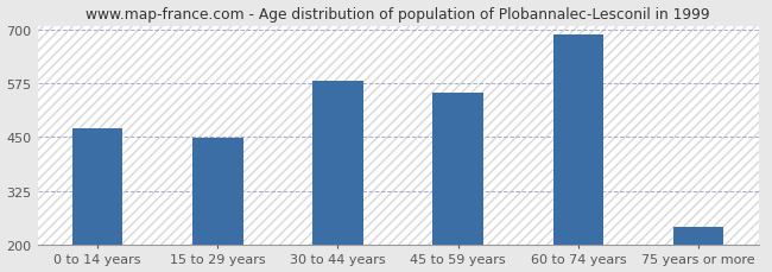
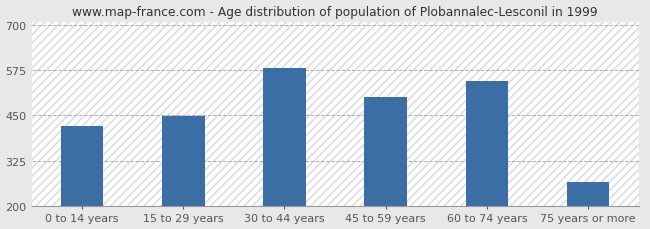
0 to 14 years: 470 -> 420
45 to 59 years: 555 -> 500
60 to 74 years: 688 -> 545
75 years or more: 242 -> 265
